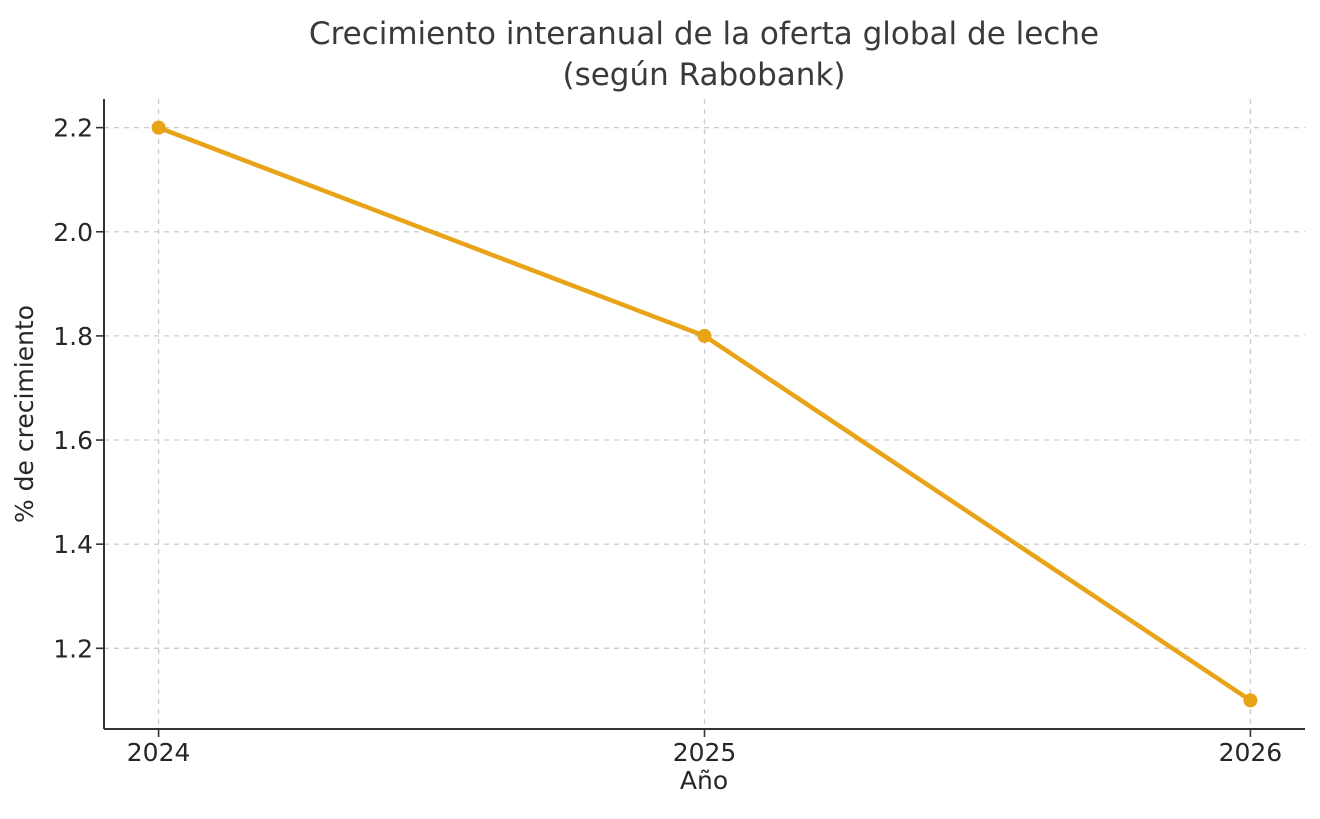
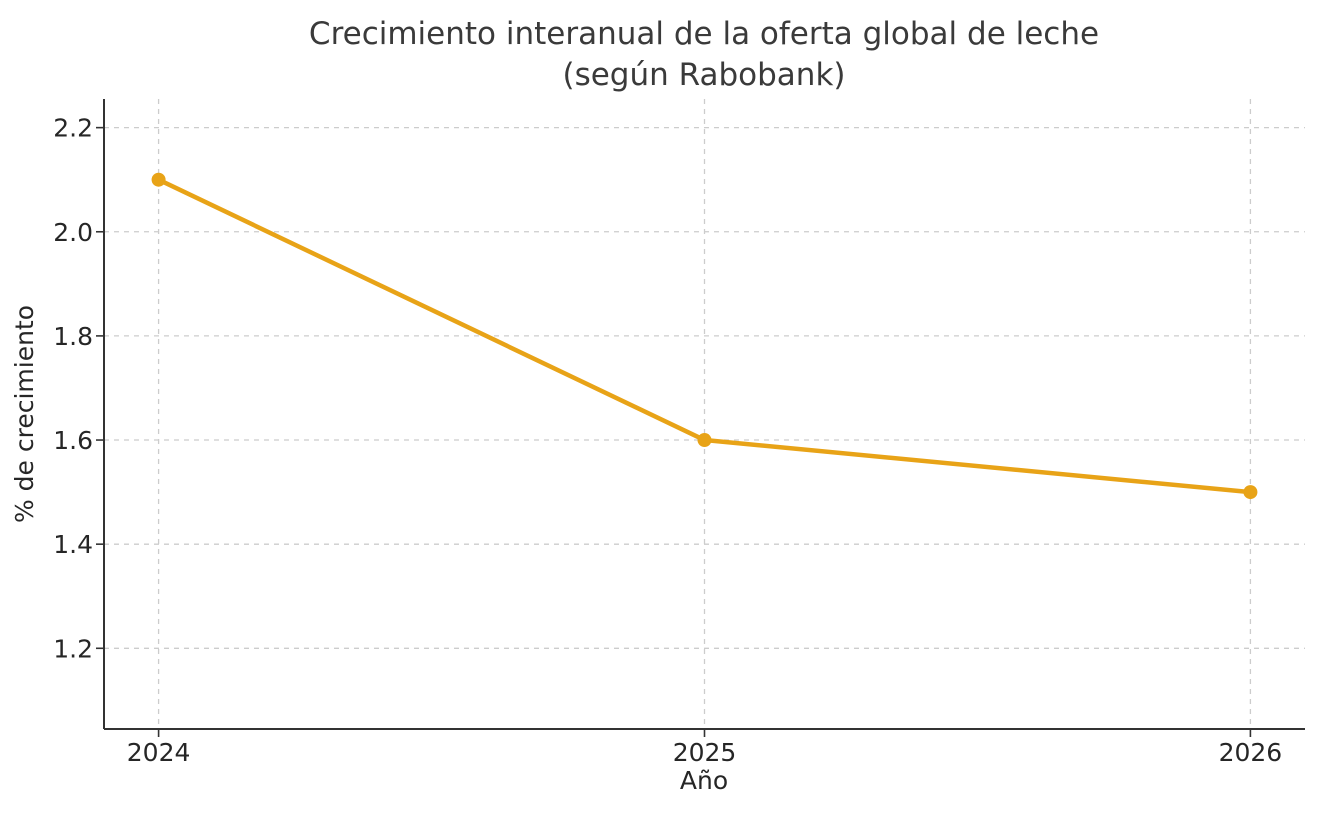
2024: 2.2 -> 2.1
2025: 1.8 -> 1.6
2026: 1.1 -> 1.5
